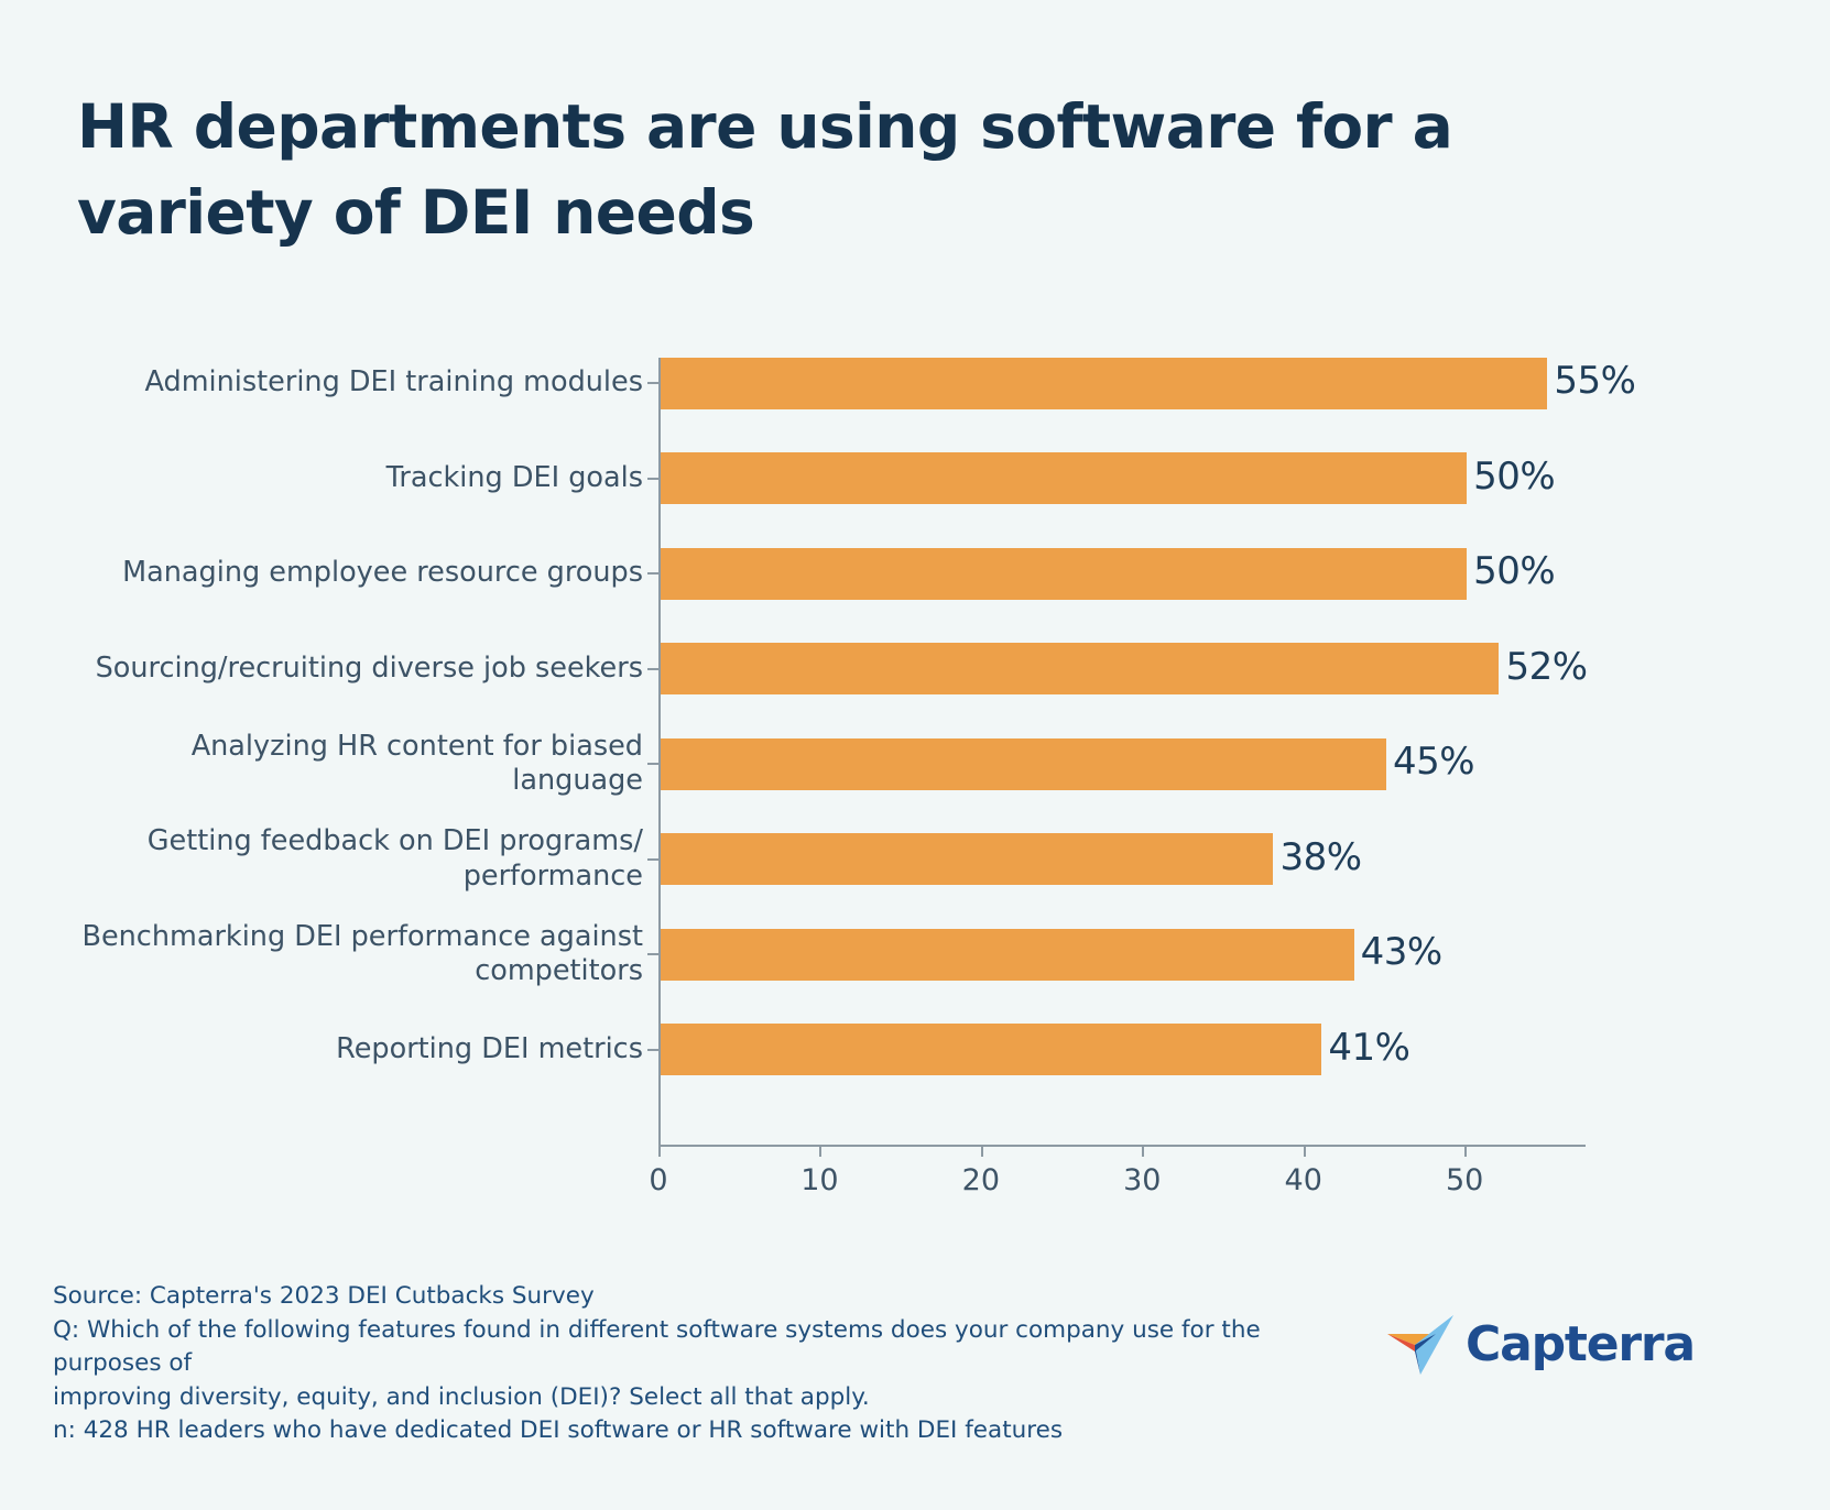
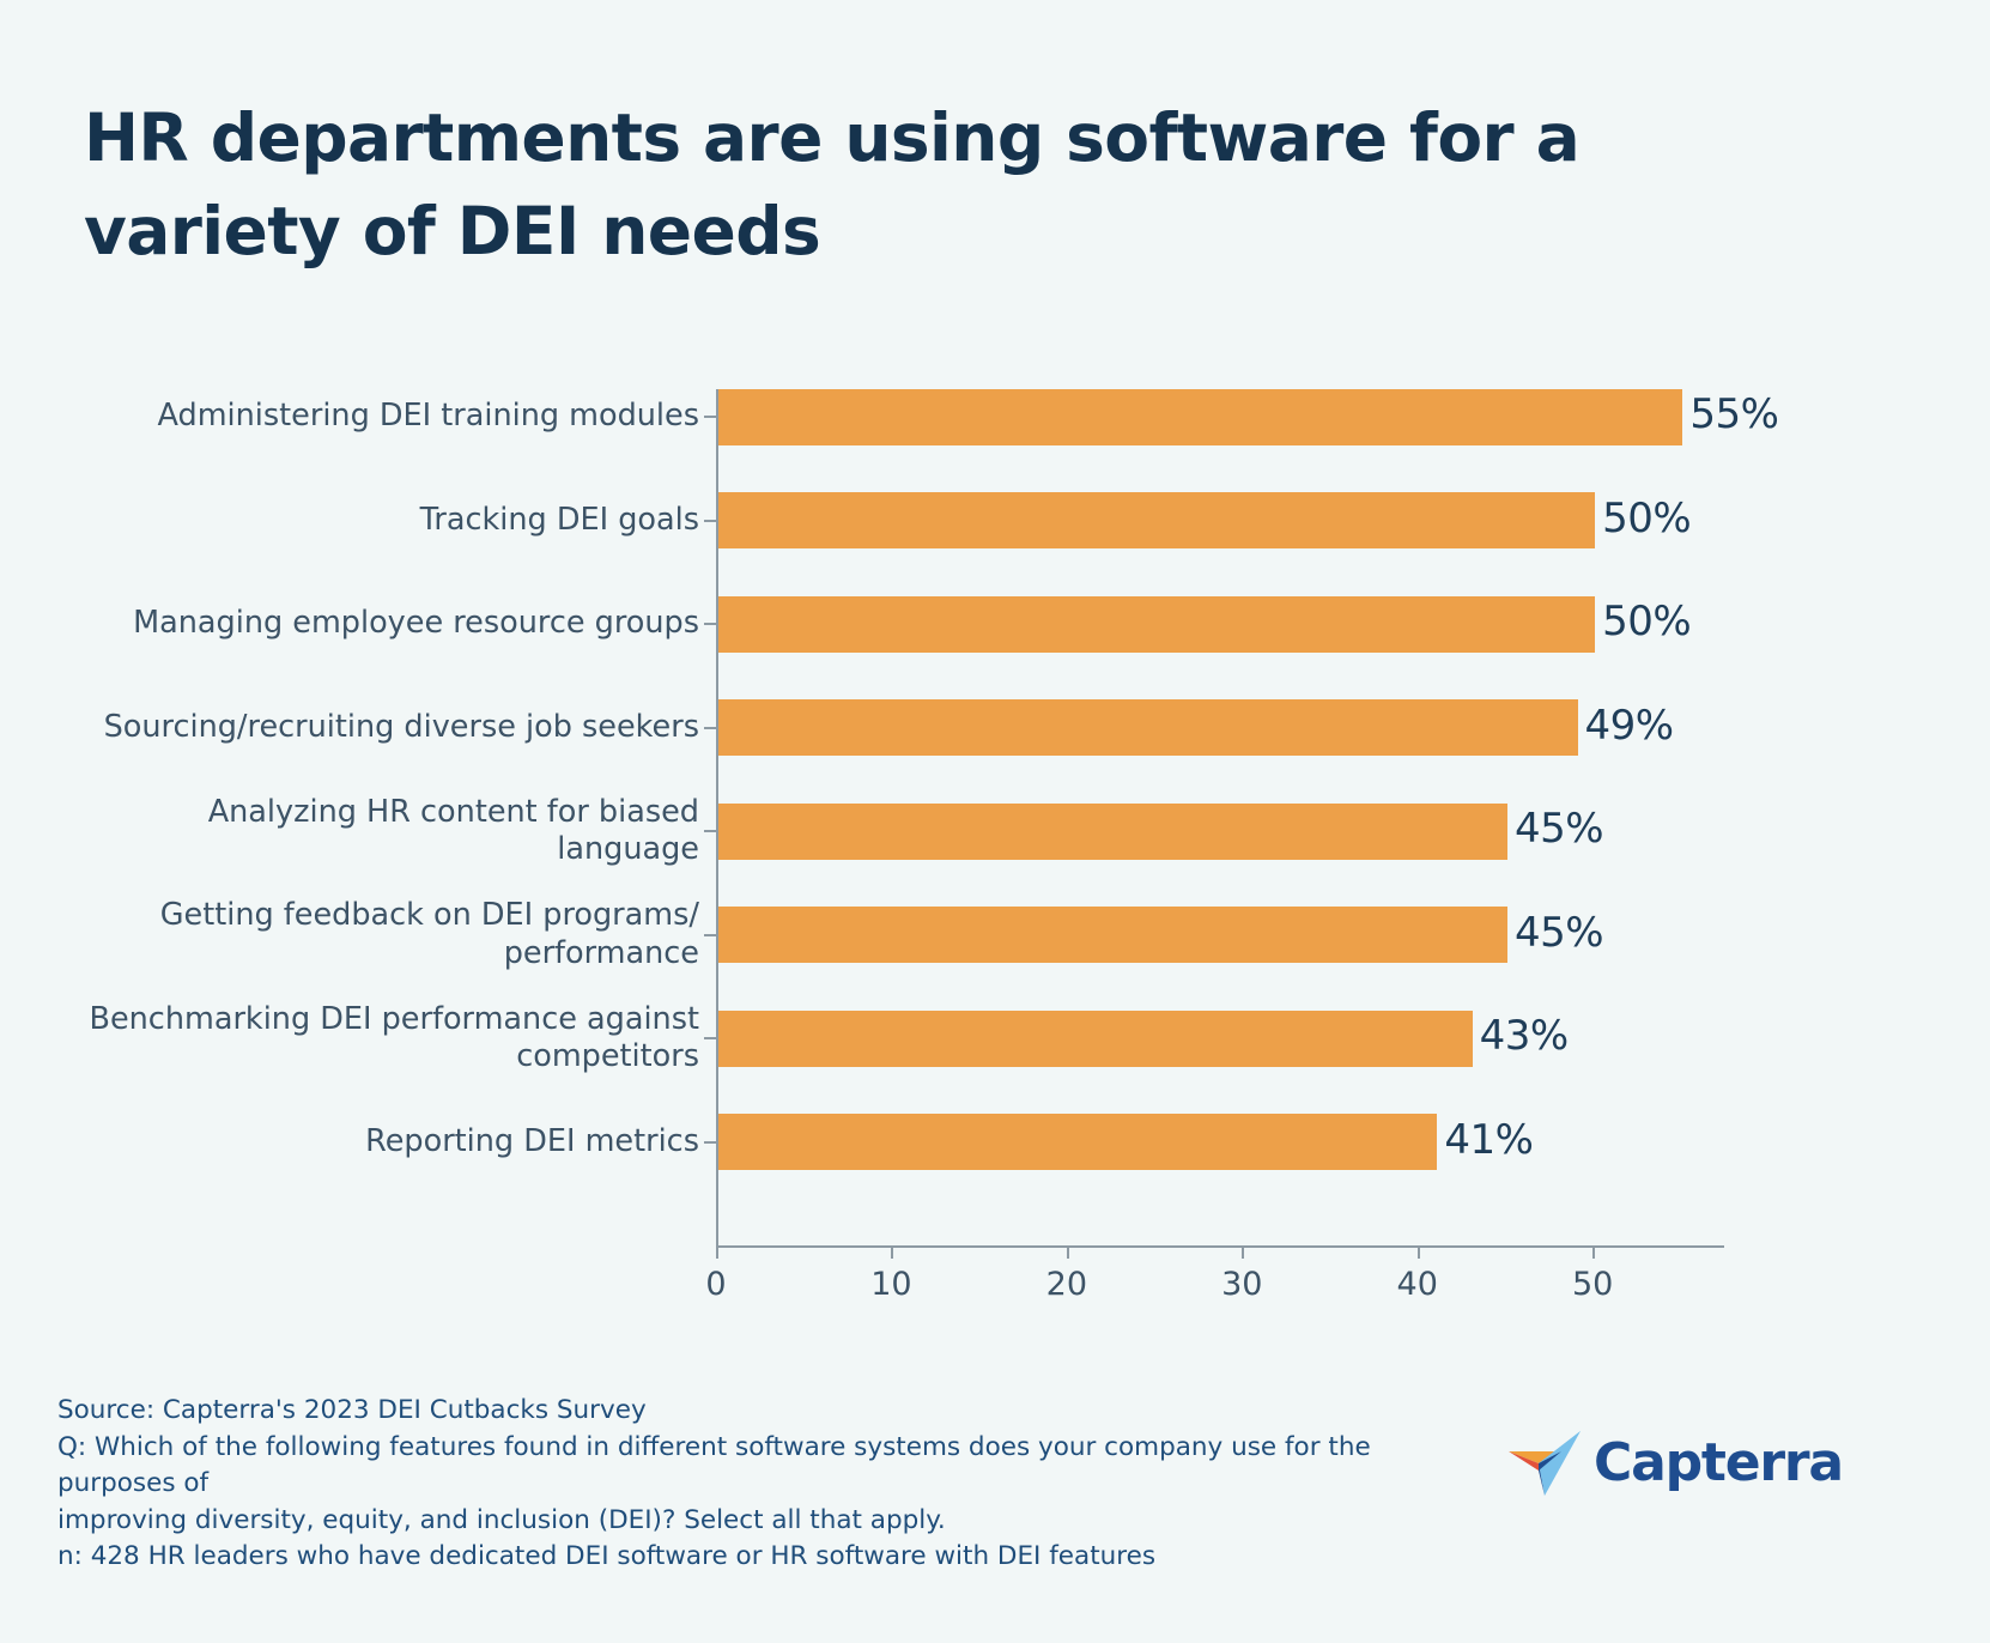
Sourcing/recruiting diverse job seekers: 52% -> 49%
Getting feedback on DEI programs/ performance: 38% -> 45%
